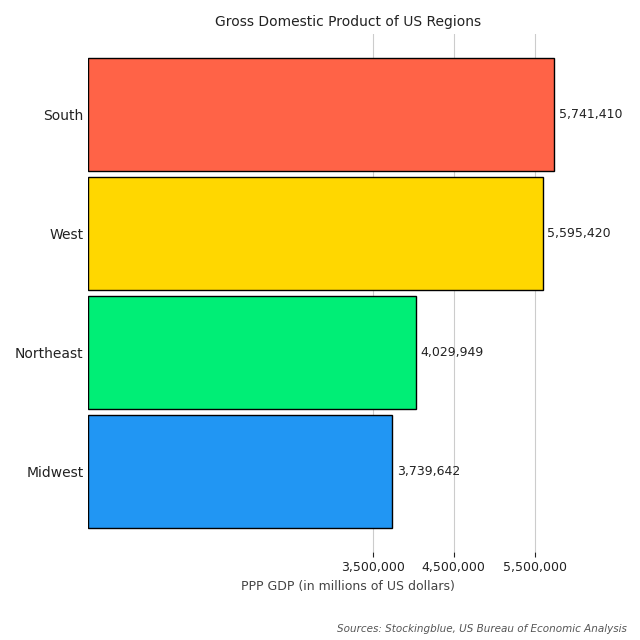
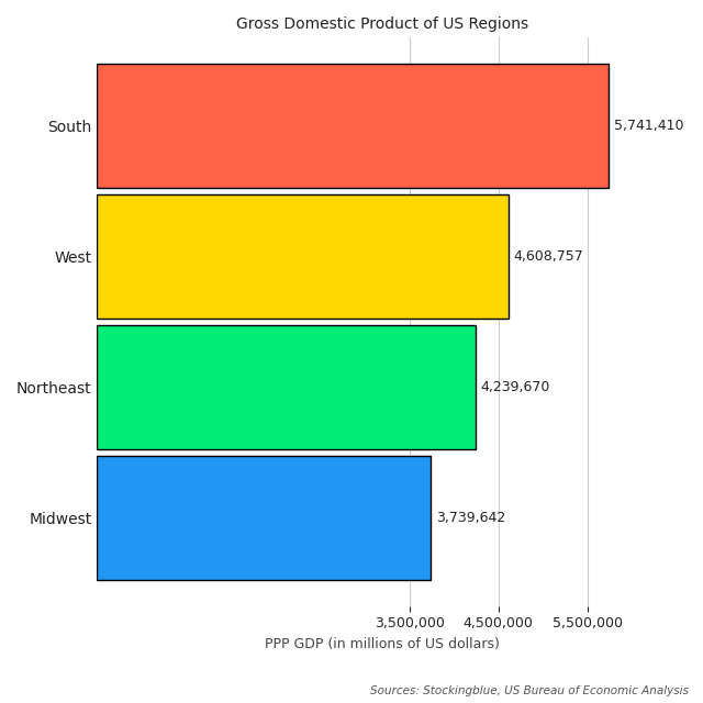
West: 5,595,420 -> 4,608,757
Northeast: 4,029,949 -> 4,239,670
